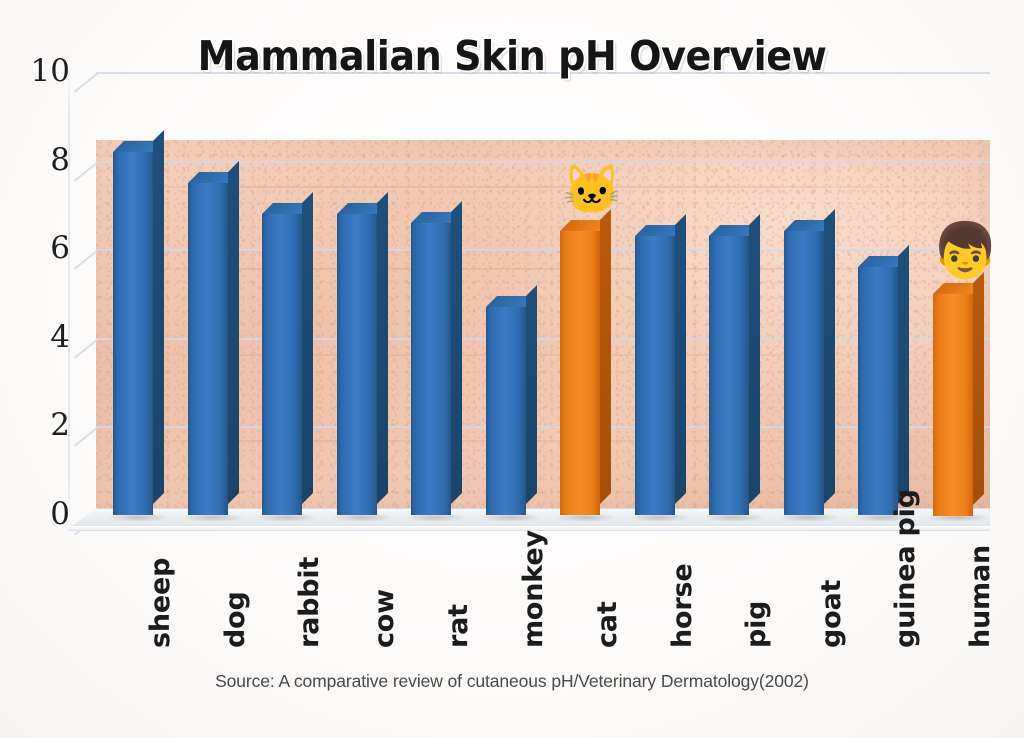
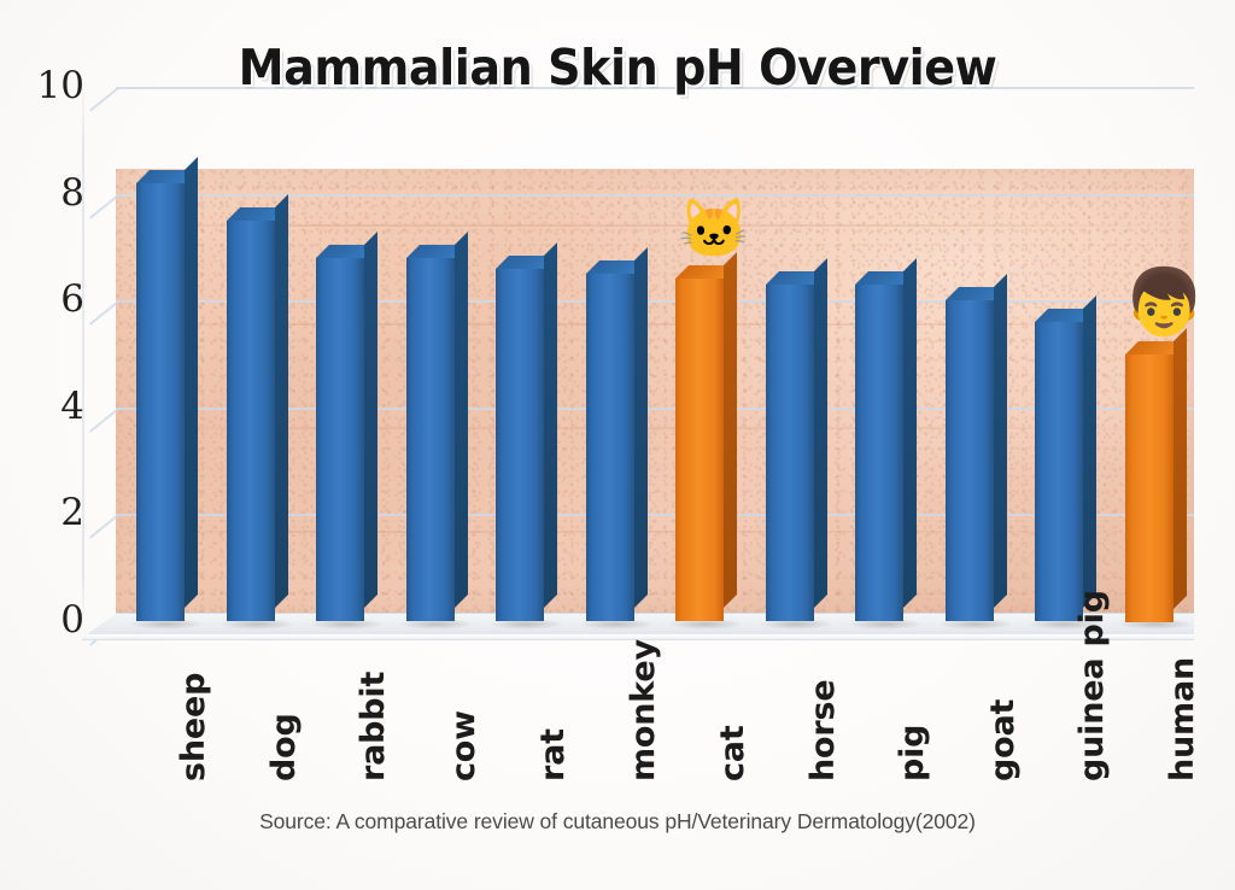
monkey: 4.7 -> 6.5
goat: 6.4 -> 6.0
